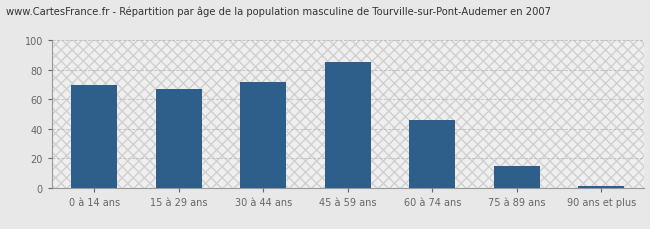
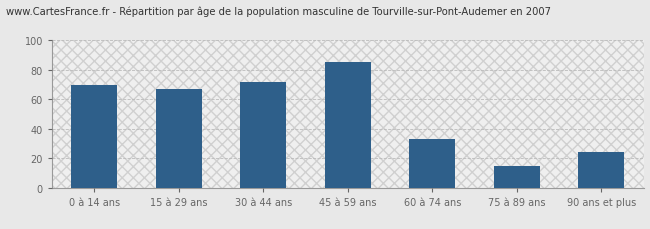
60 à 74 ans: 46 -> 33
90 ans et plus: 1 -> 24
